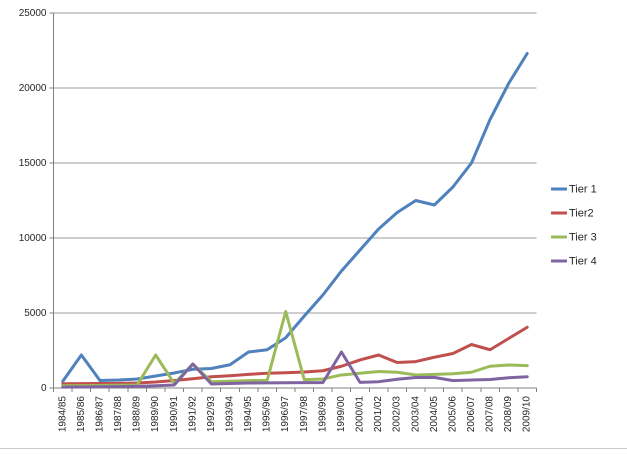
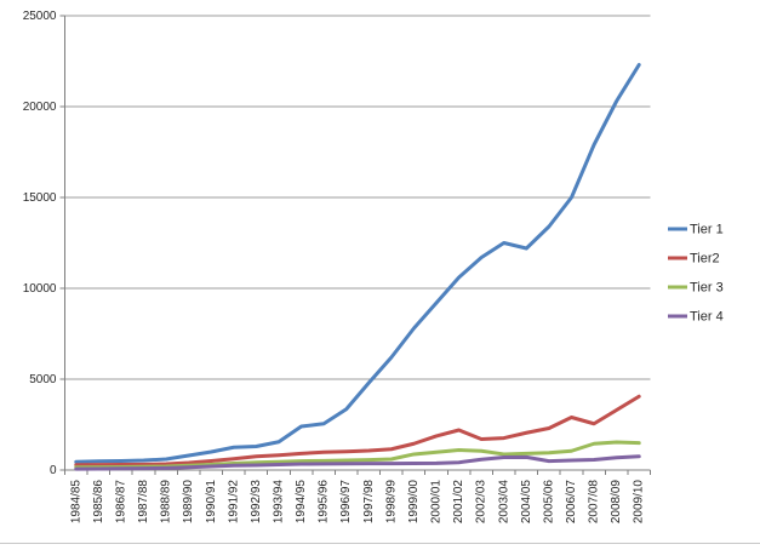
Tier 1/1985/86: 2200 -> 500
Tier 3/1989/90: 2200 -> 200
Tier 3/1991/92: 1600 -> 400
Tier 4/1991/92: 1600 -> 200
Tier 3/1996/97: 5100 -> 500
Tier 4/1999/00: 2400 -> 400
